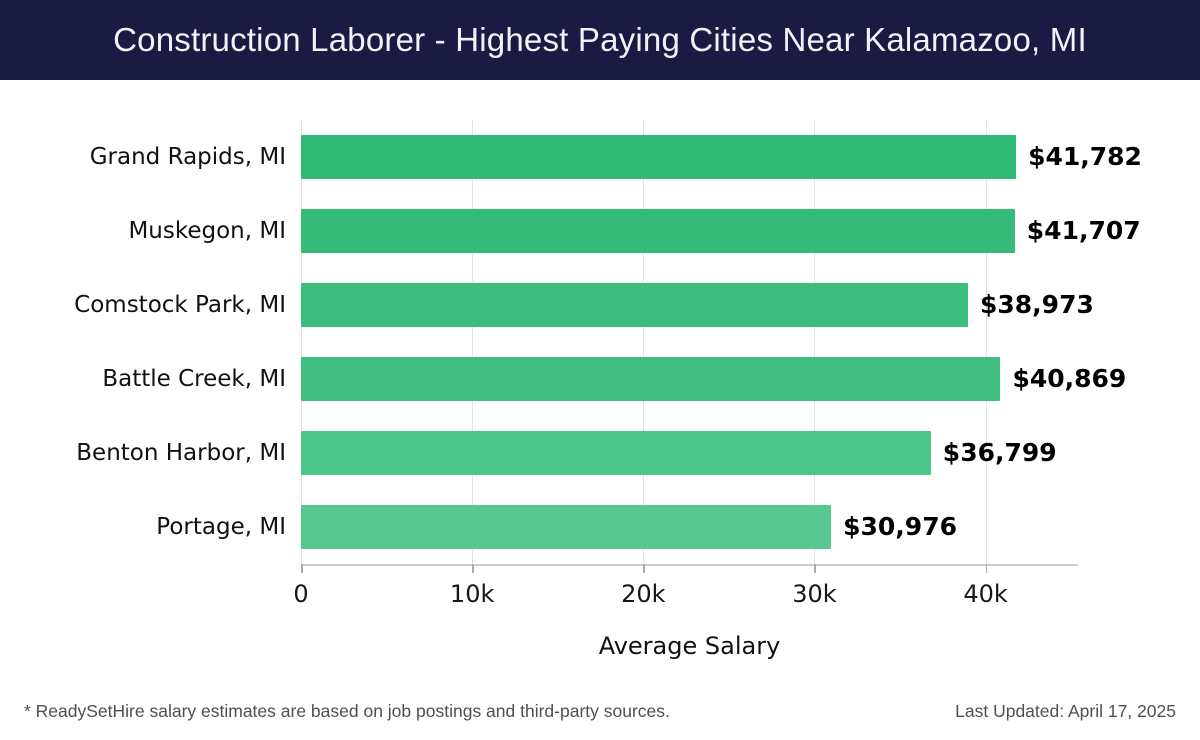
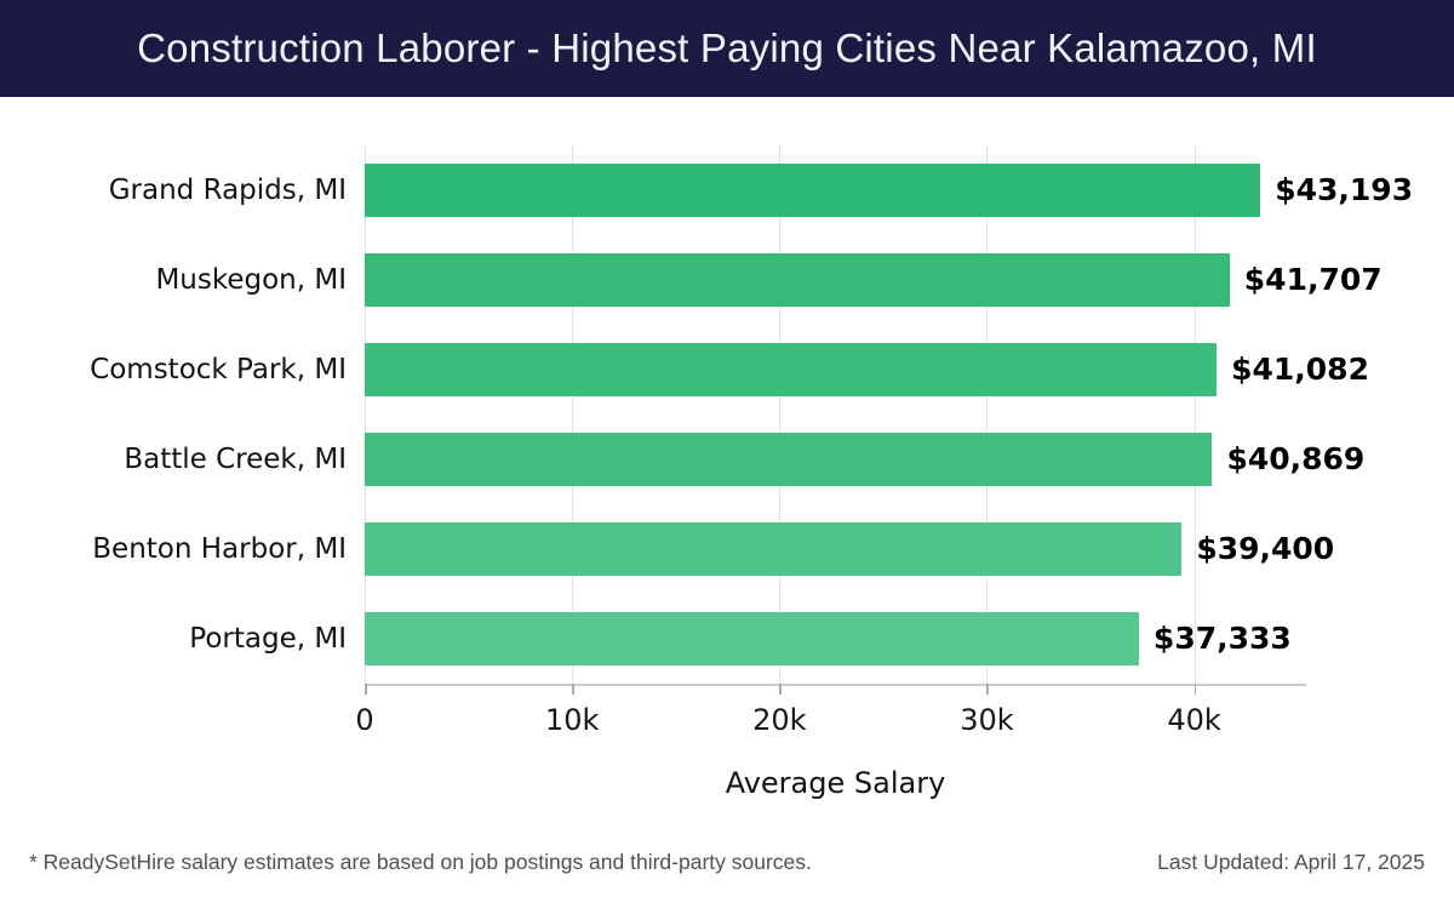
Grand Rapids, MI: $41,782 -> $43,193
Comstock Park, MI: $38,973 -> $41,082
Benton Harbor, MI: $36,799 -> $39,400
Portage, MI: $30,976 -> $37,333
